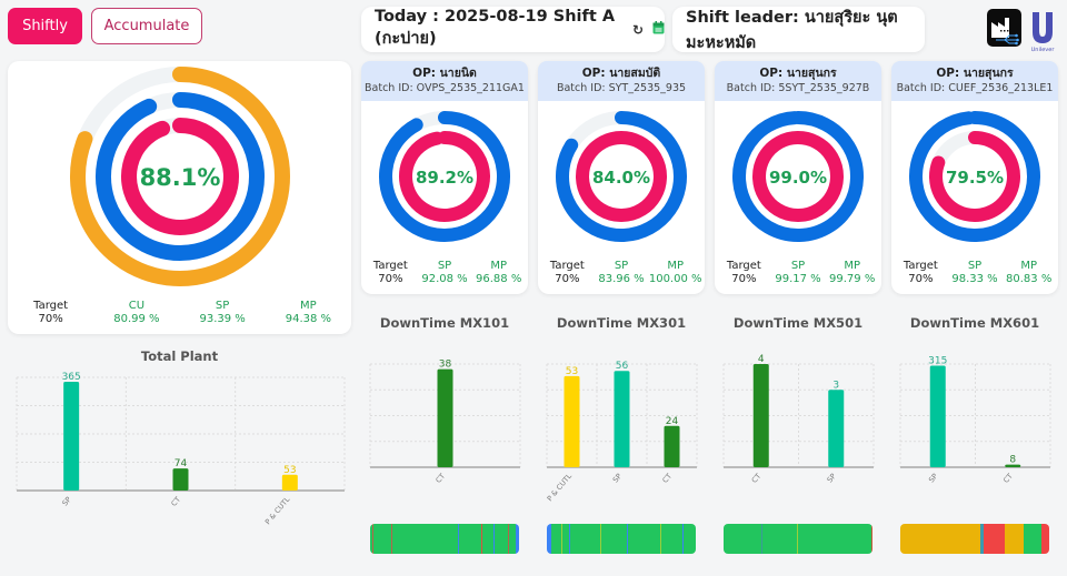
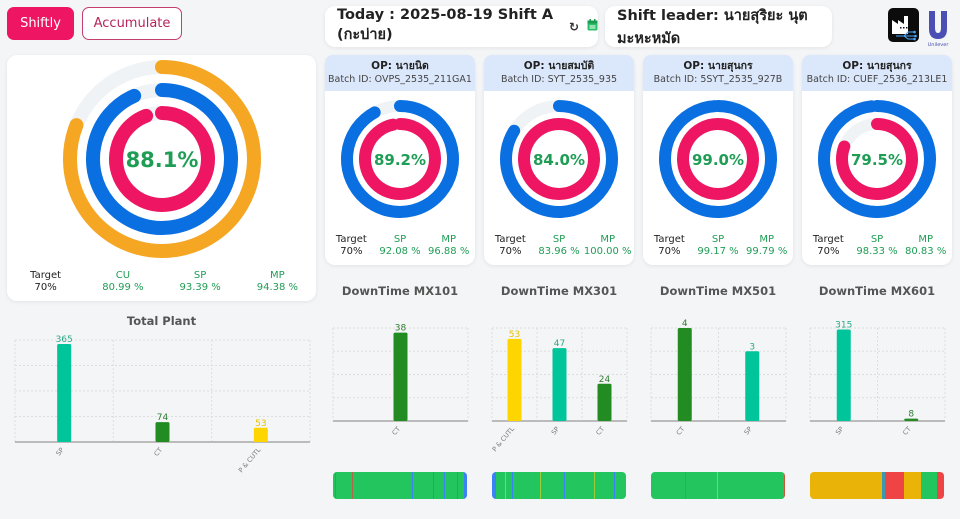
DownTime MX301/SP: 56 -> 47
